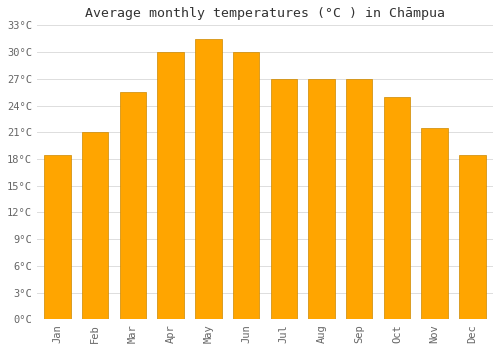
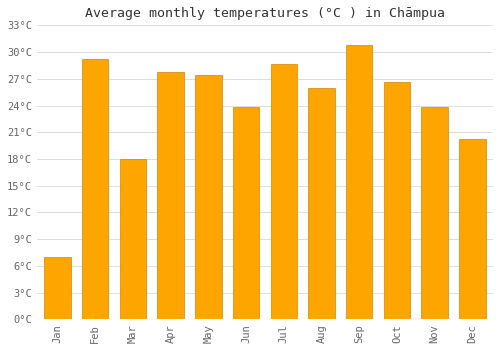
Jan: 18.5°C -> 7.0°C
Feb: 21.0°C -> 29.2°C
Mar: 25.5°C -> 18.0°C
Apr: 30.0°C -> 27.8°C
May: 31.5°C -> 27.4°C
Jun: 30.0°C -> 23.8°C
Jul: 27.0°C -> 28.6°C
Aug: 27.0°C -> 26.0°C
Sep: 27.0°C -> 30.8°C
Oct: 25.0°C -> 26.6°C
Nov: 21.5°C -> 23.8°C
Dec: 18.5°C -> 20.2°C
